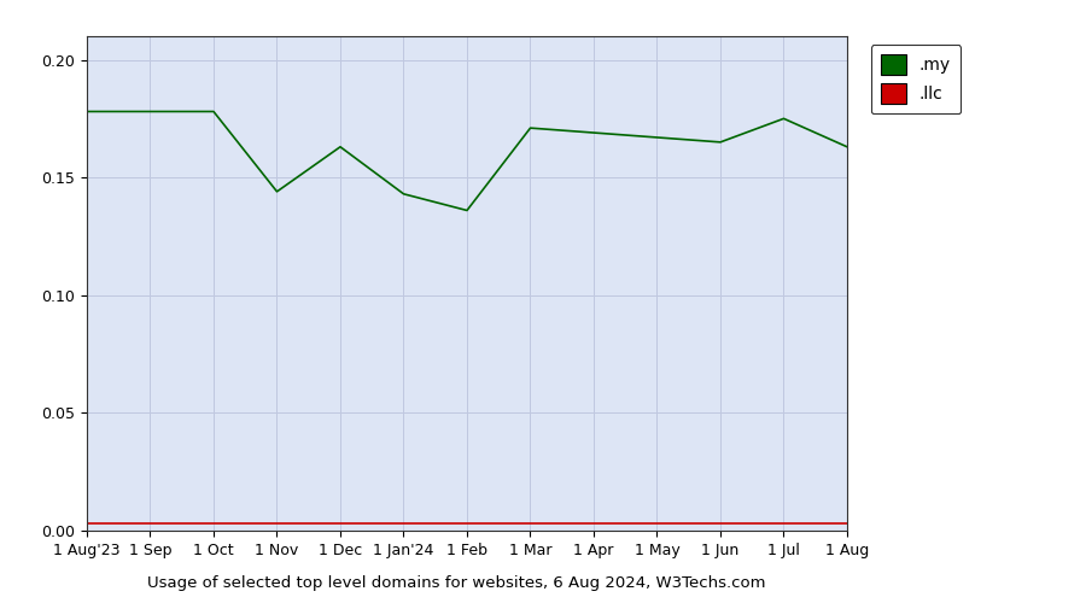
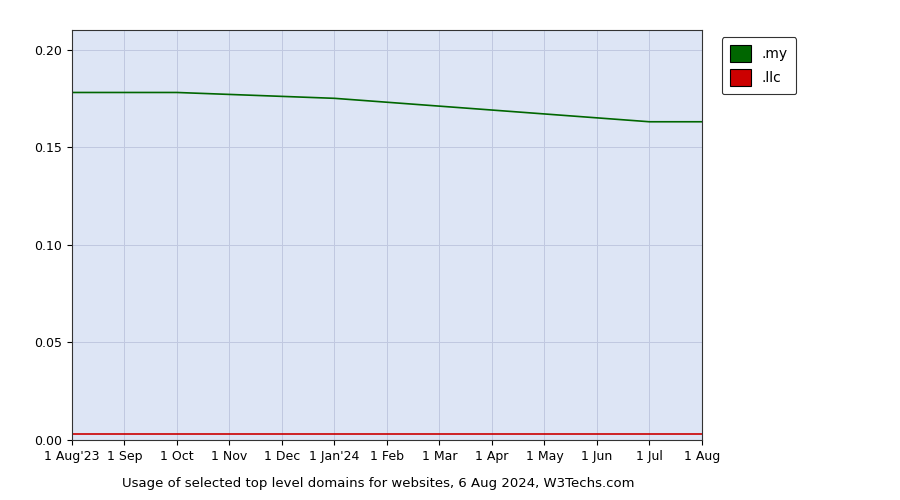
.my/1 Nov: 0.144 -> 0.177
.my/1 Dec: 0.163 -> 0.176
.my/1 Jan'24: 0.143 -> 0.175
.my/1 Feb: 0.136 -> 0.173
.my/1 Jul: 0.175 -> 0.163
